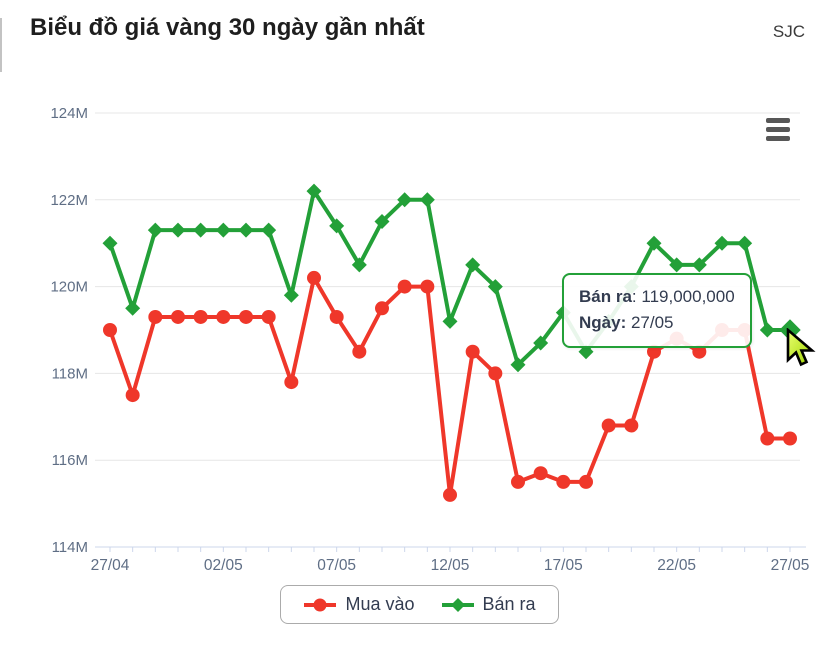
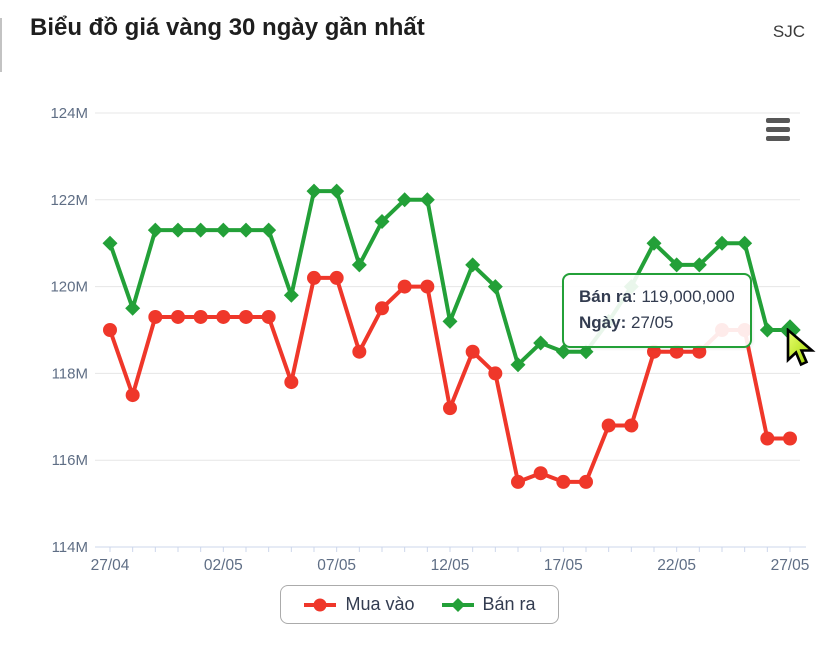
Mua vào/07/05: 119.3M -> 120.2M
Bán ra/07/05: 121.4M -> 122.2M
Mua vào/12/05: 115.2M -> 117.2M
Bán ra/17/05: 119.4M -> 118.5M
Mua vào/22/05: 118.8M -> 118.5M
